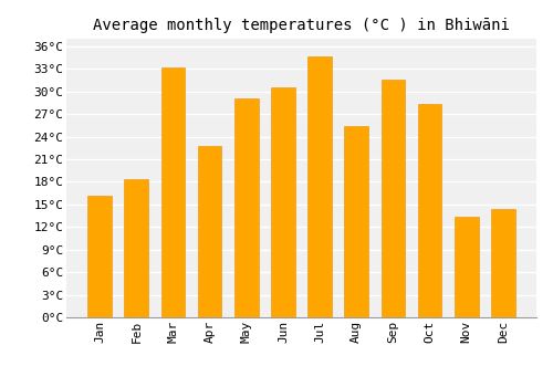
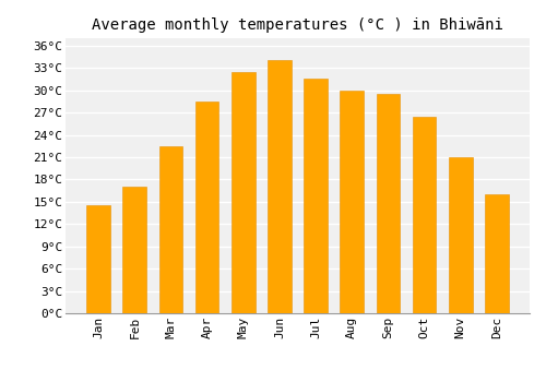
Jan: 16.2°C -> 14.5°C
Feb: 18.4°C -> 17.0°C
Mar: 33.2°C -> 22.5°C
Apr: 22.8°C -> 28.5°C
May: 29.0°C -> 32.5°C
Jun: 30.6°C -> 34.0°C
Jul: 34.6°C -> 31.5°C
Aug: 25.4°C -> 30.0°C
Sep: 31.6°C -> 29.5°C
Oct: 28.4°C -> 26.5°C
Nov: 13.4°C -> 21.0°C
Dec: 14.4°C -> 16.0°C
